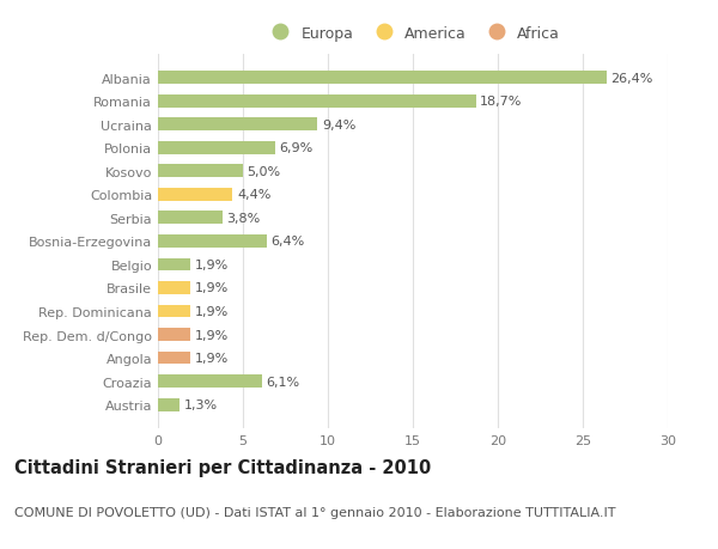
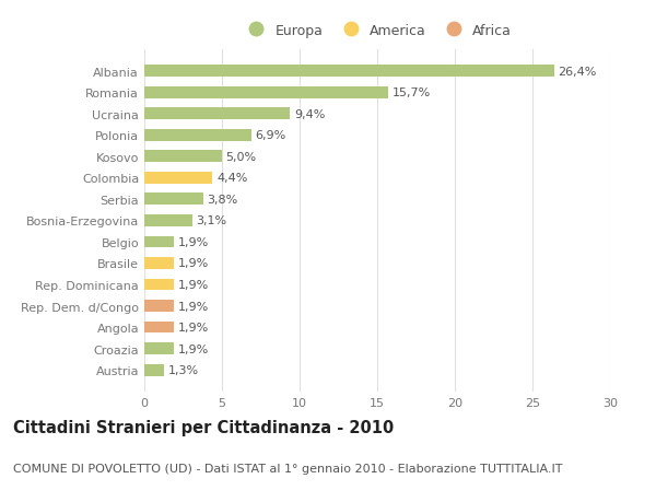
Romania: 18,7% -> 15,7%
Bosnia-Erzegovina: 6,4% -> 3,1%
Croazia: 6,1% -> 1,9%
